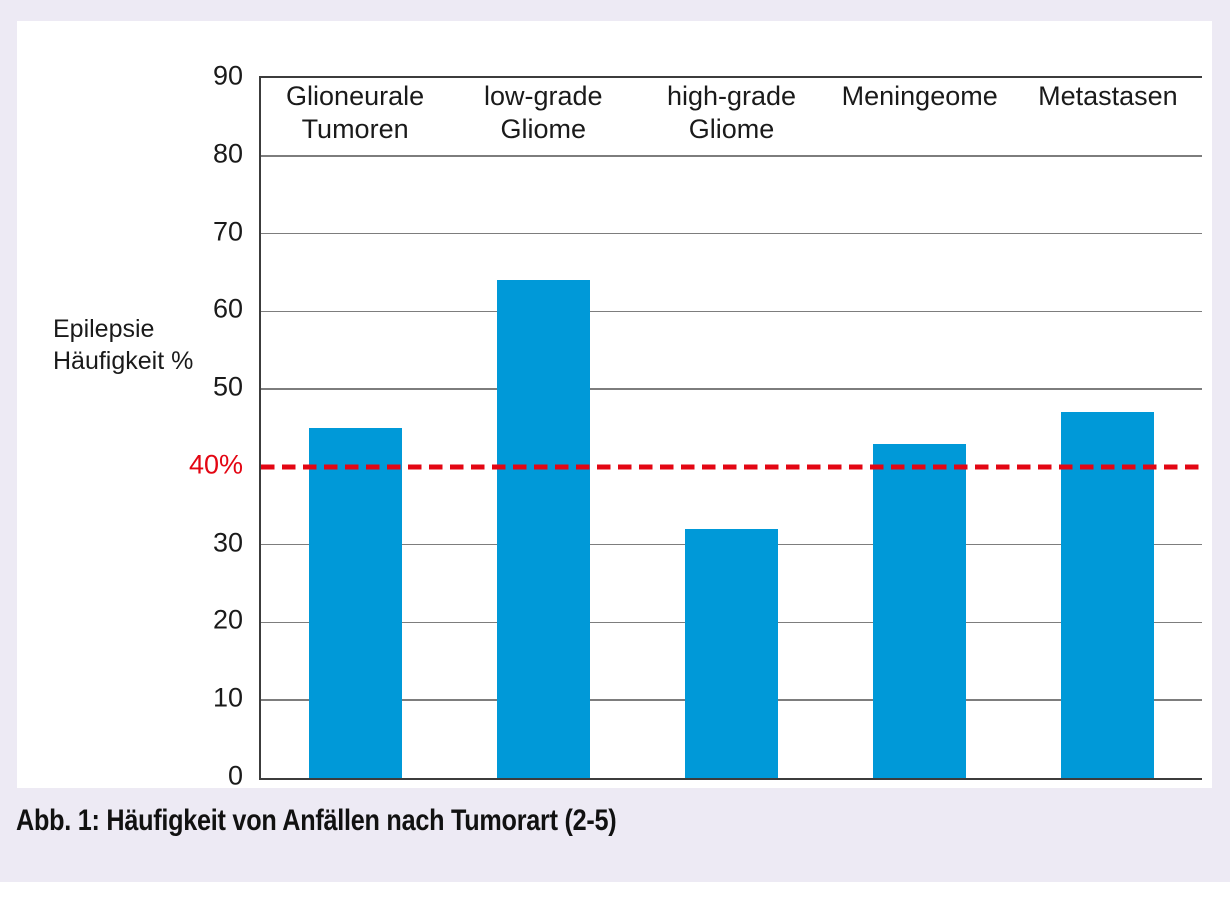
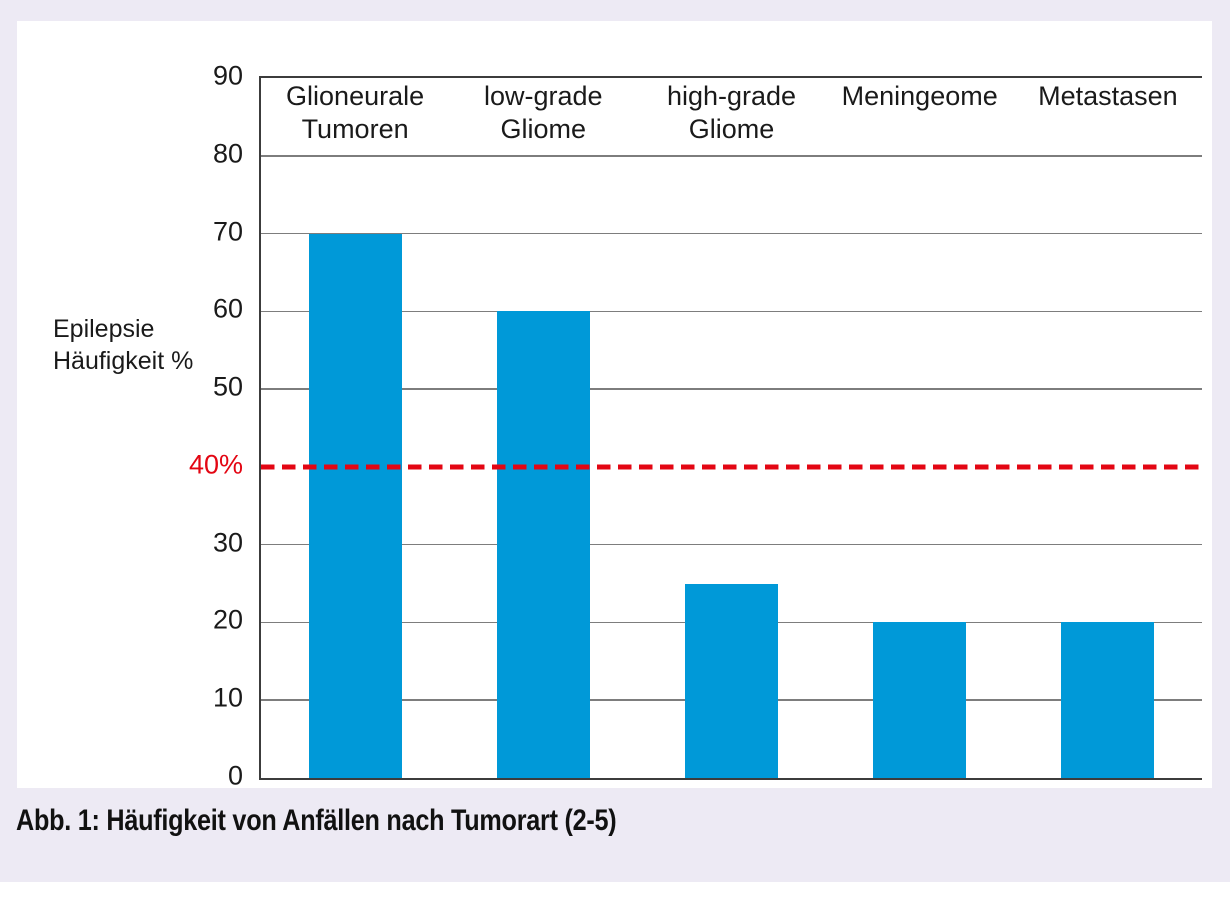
Glioneurale Tumoren: 45 -> 70
low-grade Gliome: 64 -> 60
high-grade Gliome: 32 -> 25
Meningeome: 43 -> 20
Metastasen: 47 -> 20
